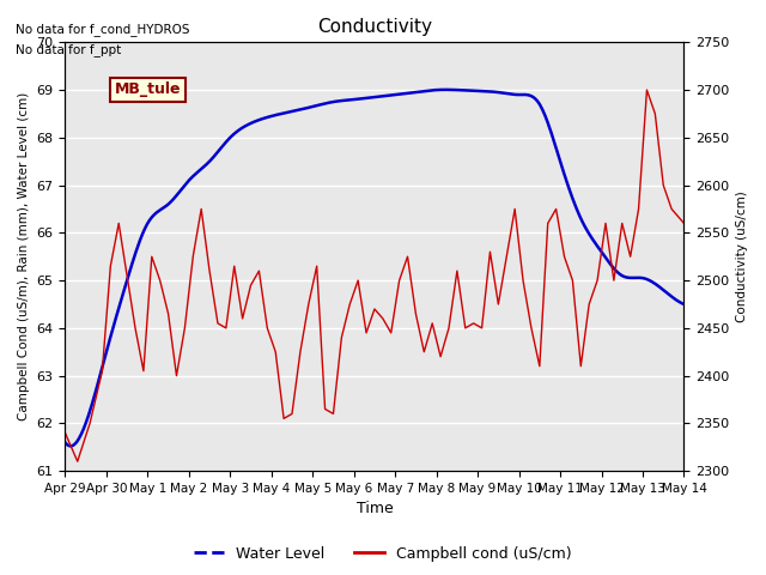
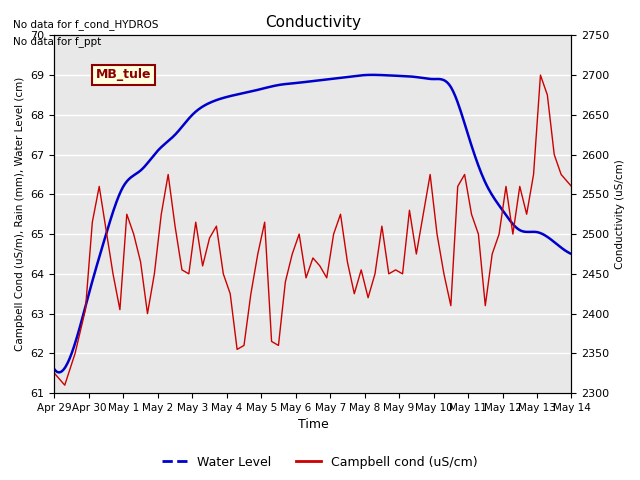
Campbell cond (uS/cm)/Apr 29: 61.8 -> 61.5
